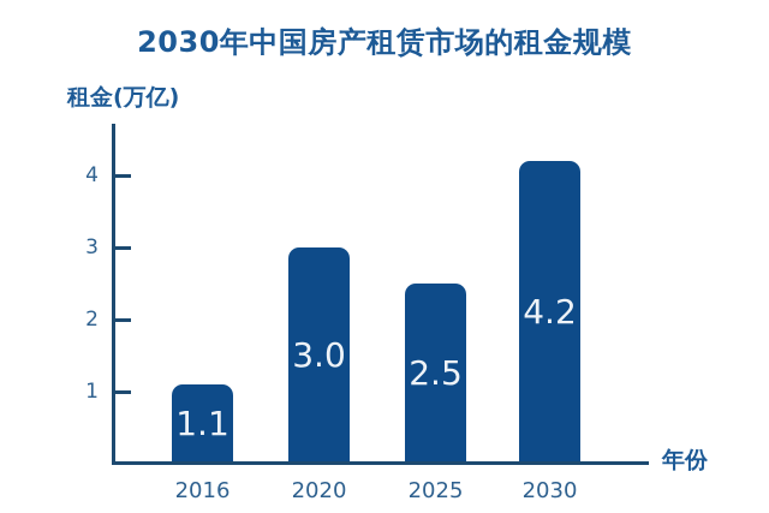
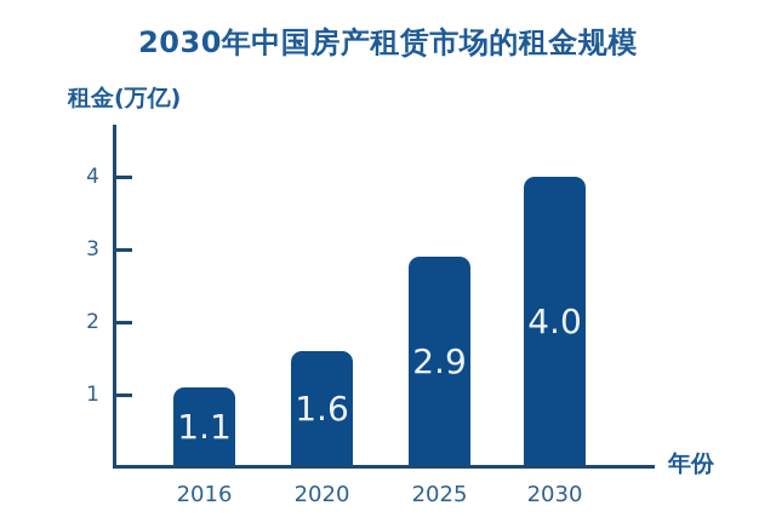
2020: 3.0 -> 1.6
2025: 2.5 -> 2.9
2030: 4.2 -> 4.0
